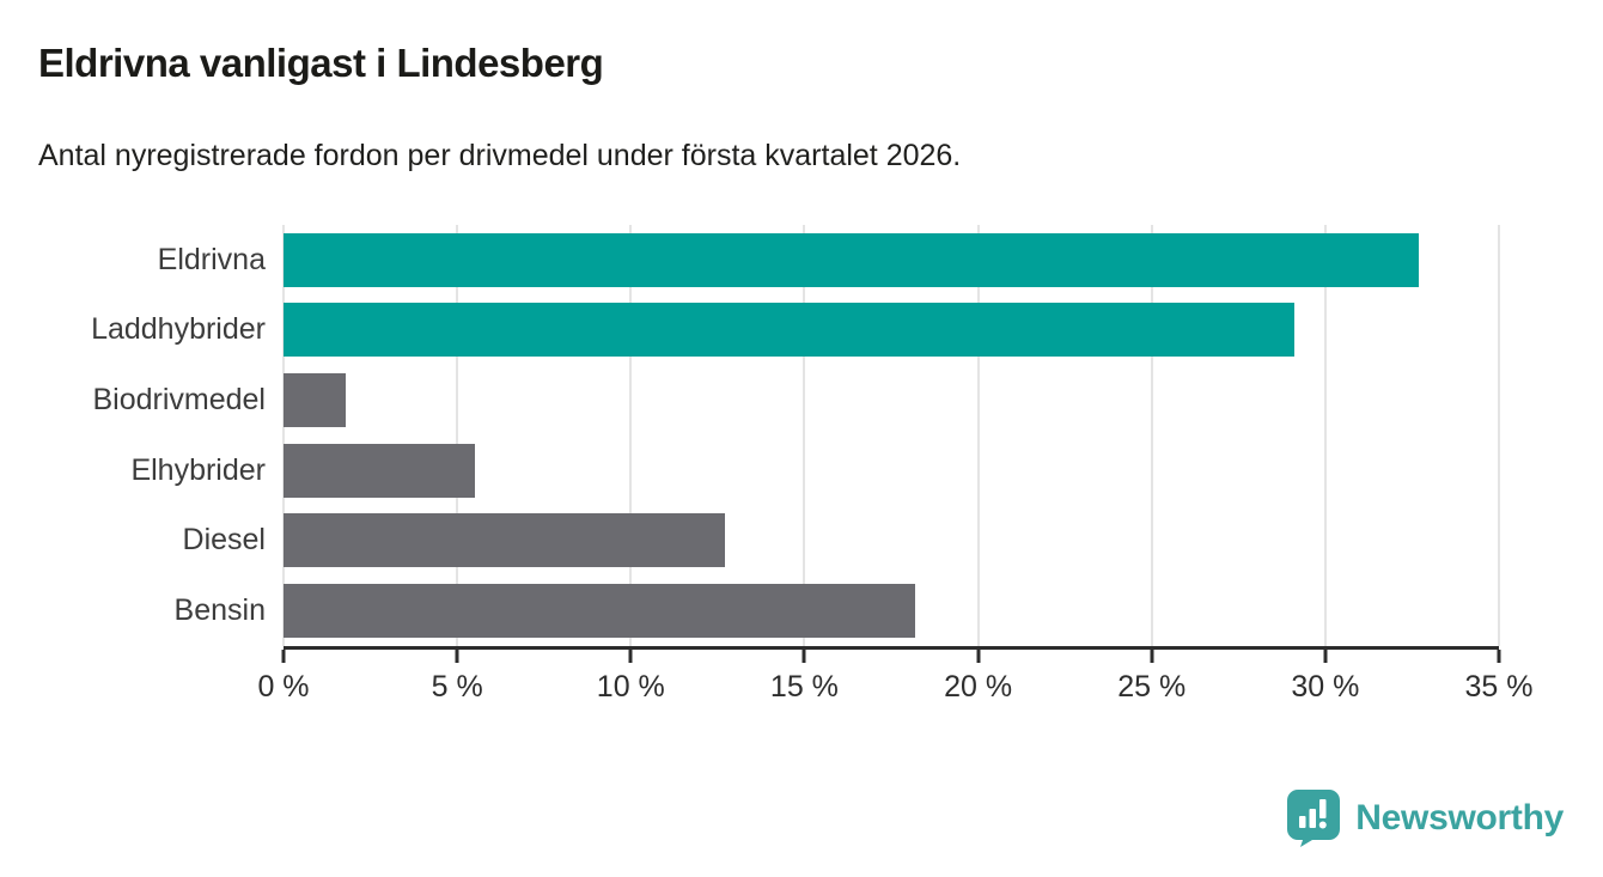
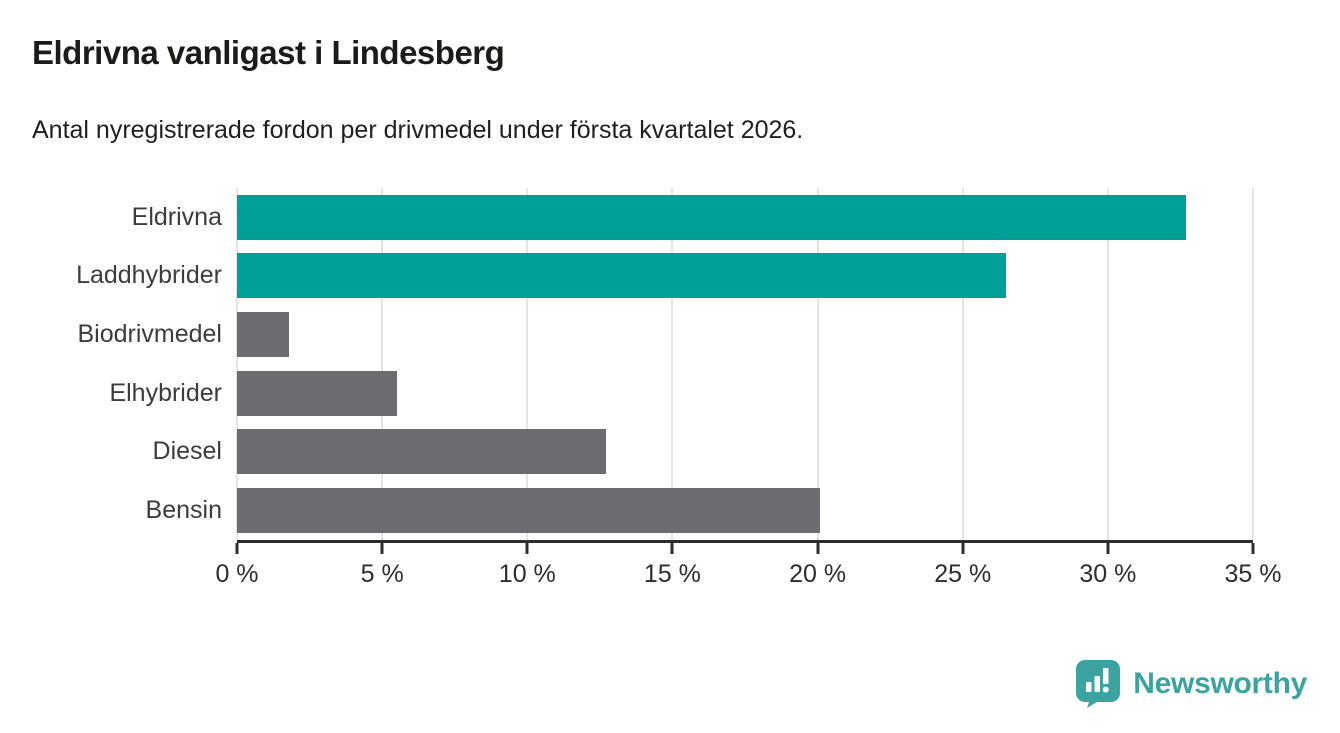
Laddhybrider: 29.1% -> 26.5%
Bensin: 18.2% -> 20.1%
